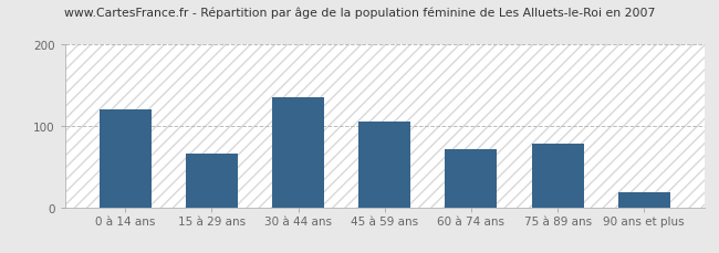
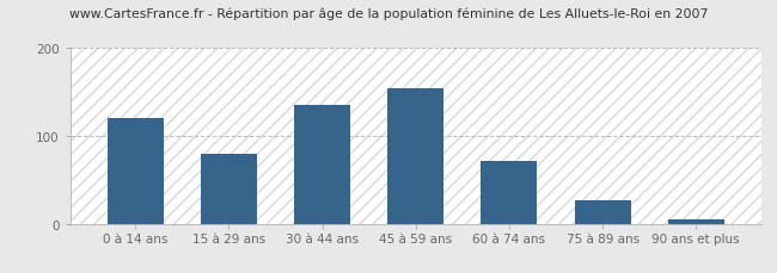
15 à 29 ans: 66 -> 80
45 à 59 ans: 106 -> 155
75 à 89 ans: 78 -> 27
90 ans et plus: 18 -> 5
